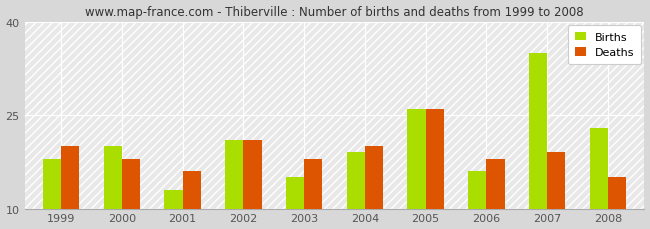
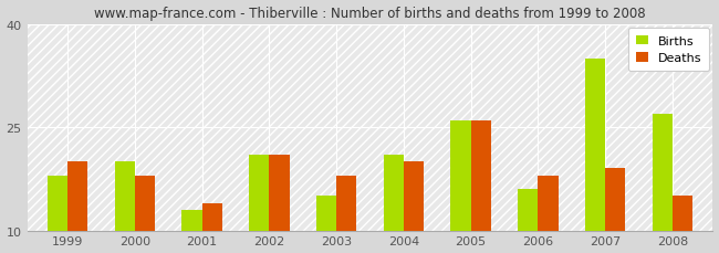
Deaths/2001: 16 -> 14
Births/2004: 19 -> 21
Births/2008: 23 -> 27
